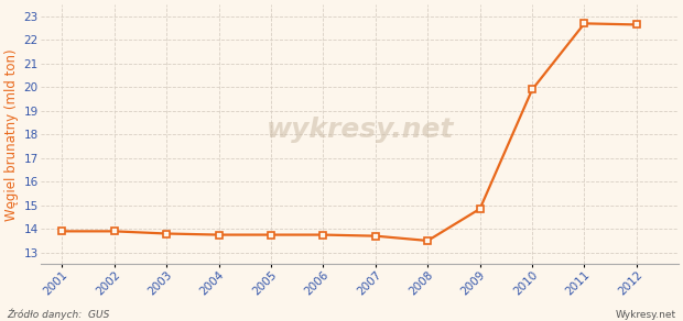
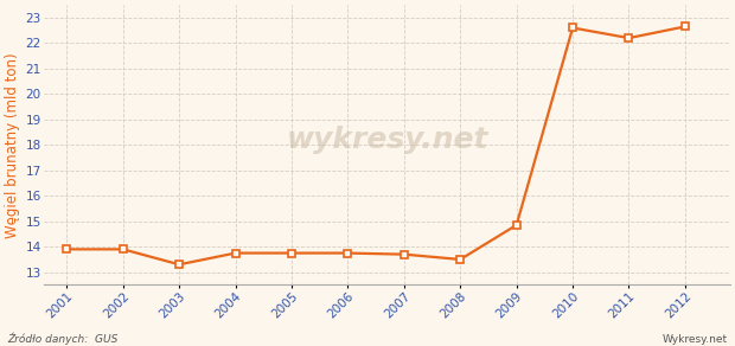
2003: 13.80 -> 13.30
2010: 19.90 -> 22.60
2011: 22.70 -> 22.20
